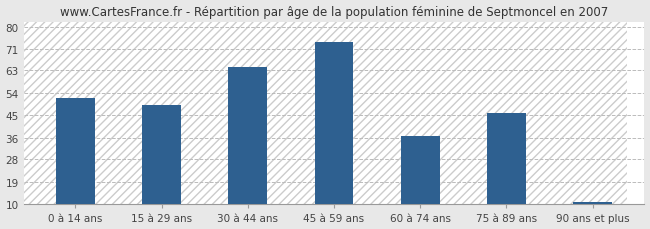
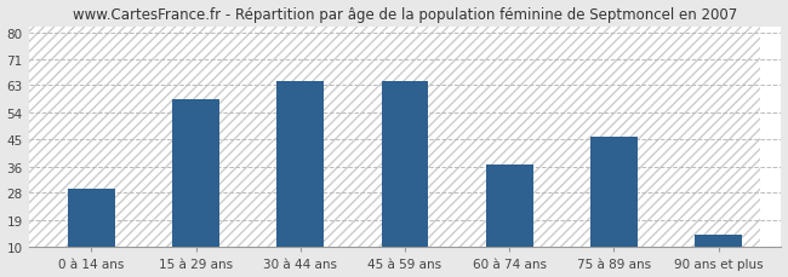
0 à 14 ans: 52 -> 29
15 à 29 ans: 49 -> 58
45 à 59 ans: 74 -> 64
90 ans et plus: 11 -> 14
